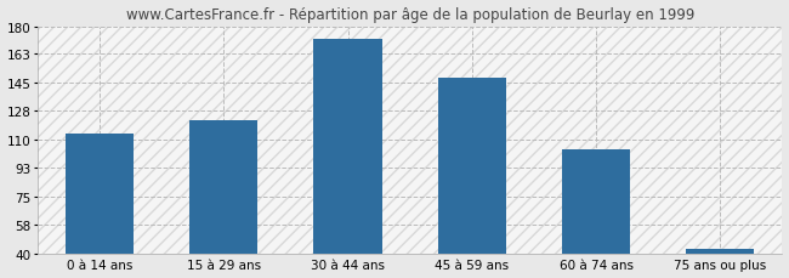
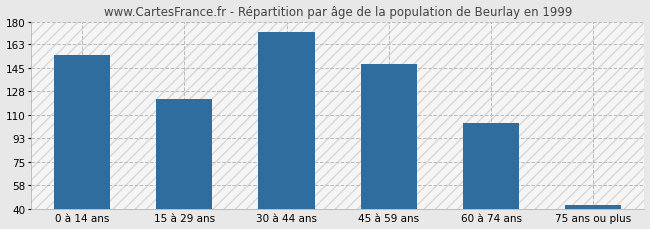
0 à 14 ans: 114 -> 155
